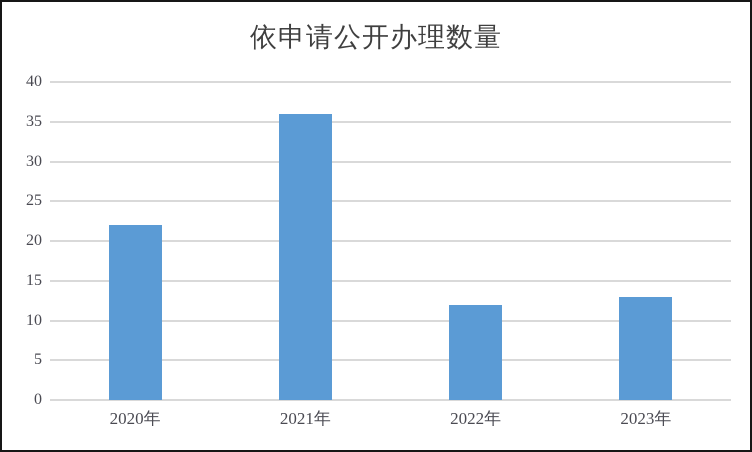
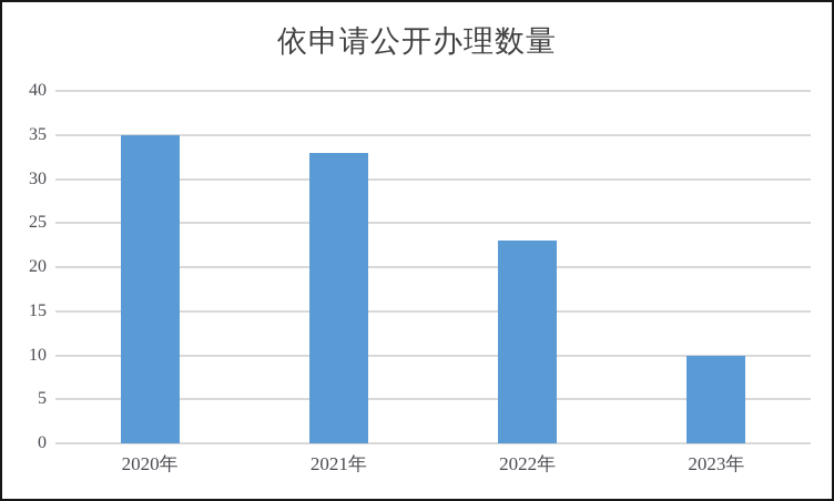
2020年: 22 -> 35
2021年: 36 -> 33
2022年: 12 -> 23
2023年: 13 -> 10
